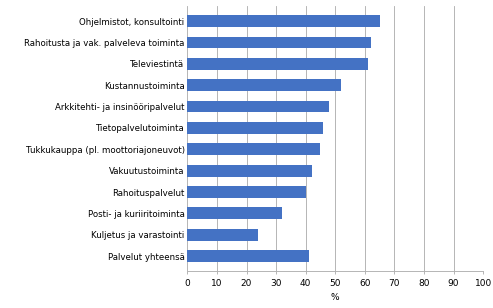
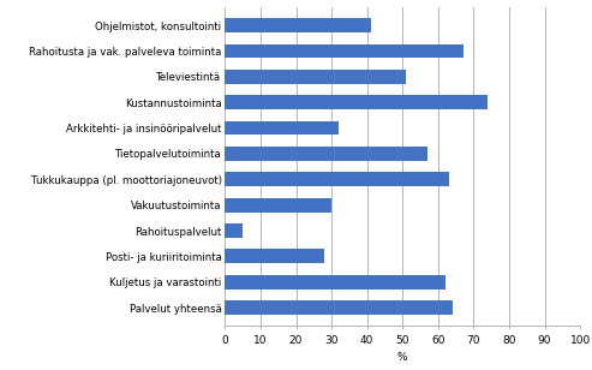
Ohjelmistot, konsultointi: 65 -> 41
Rahoitusta ja vak. palveleva toiminta: 62 -> 67
Televiestintä: 61 -> 51
Kustannustoiminta: 52 -> 74
Arkkitehti- ja insinööripalvelut: 48 -> 32
Tietopalvelutoiminta: 46 -> 57
Tukkukauppa (pl. moottoriajoneuvot): 45 -> 63
Vakuutustoiminta: 42 -> 30
Rahoituspalvelut: 40 -> 5
Posti- ja kuriiritoiminta: 32 -> 28
Kuljetus ja varastointi: 24 -> 62
Palvelut yhteensä: 41 -> 64
